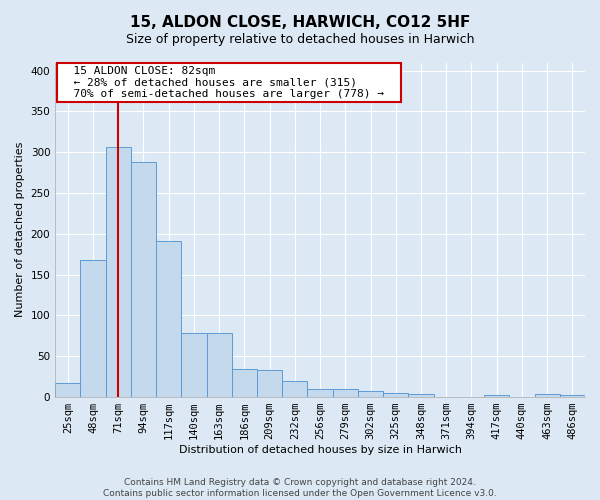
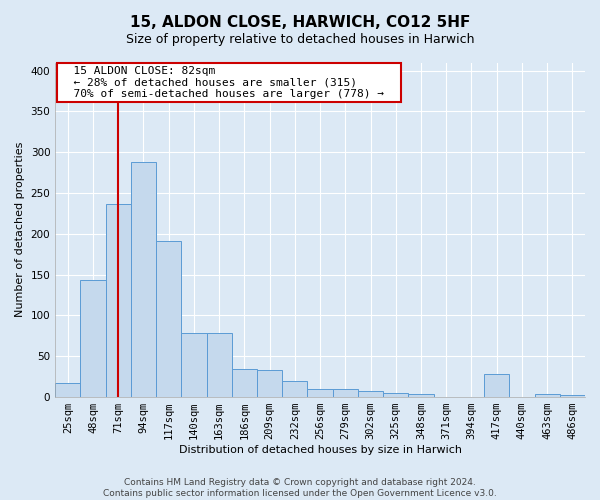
48sqm: 168 -> 144
71sqm: 306 -> 236
417sqm: 2 -> 28
